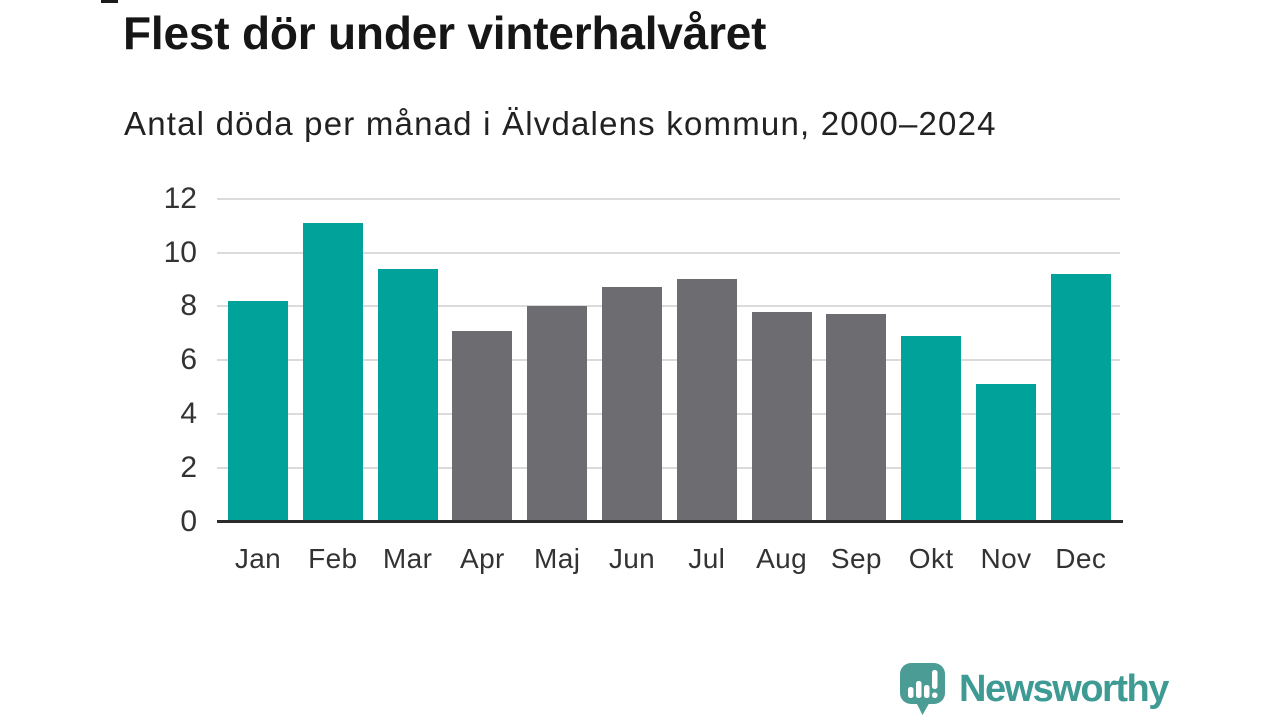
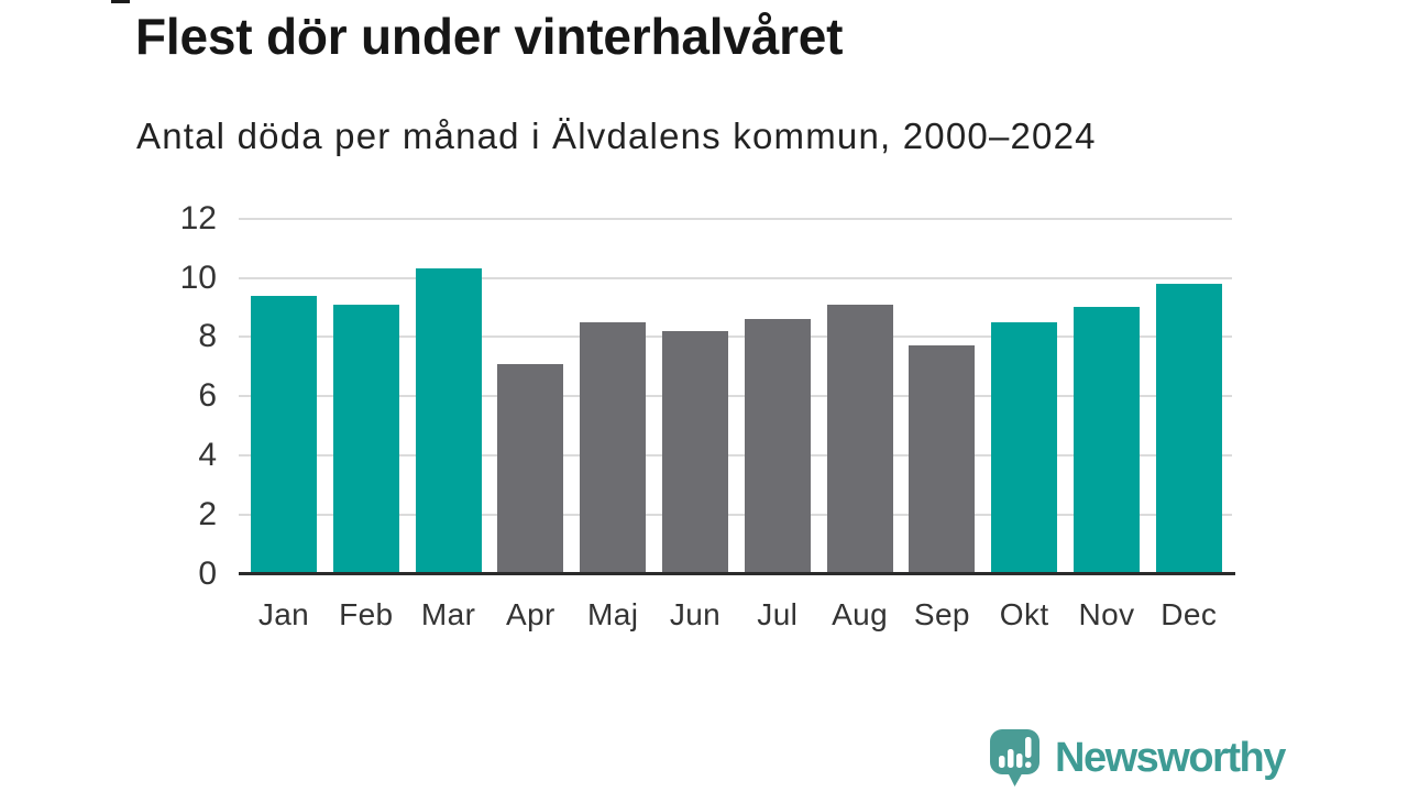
Jan: 8.2 -> 9.4
Feb: 11.1 -> 9.1
Mar: 9.4 -> 10.3
Maj: 8.0 -> 8.5
Jun: 8.7 -> 8.2
Jul: 9.0 -> 8.6
Aug: 7.8 -> 9.1
Okt: 6.9 -> 8.5
Nov: 5.1 -> 9.0
Dec: 9.2 -> 9.8
